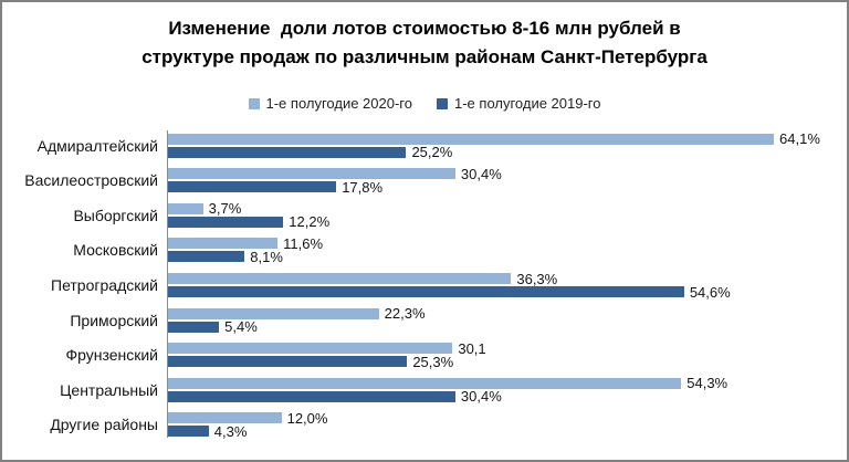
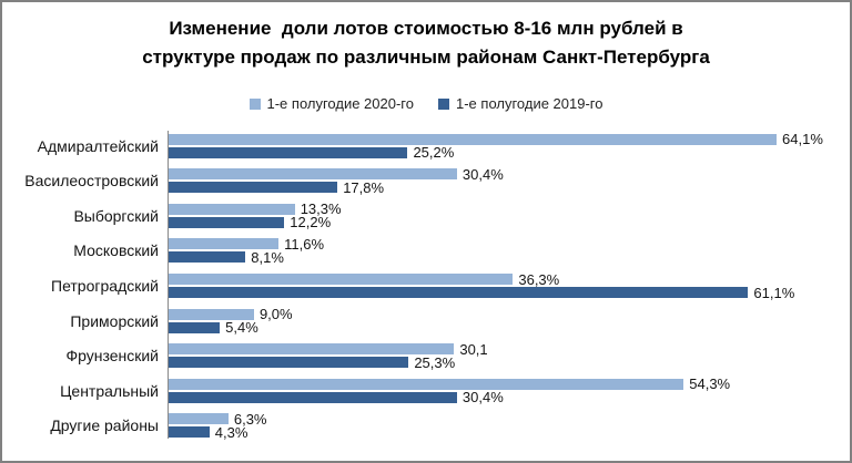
1-е полугодие 2020-го/Выборгский: 3,7% -> 13,3%
1-е полугодие 2019-го/Петроградский: 54,6% -> 61,1%
1-е полугодие 2020-го/Приморский: 22,3% -> 9,0%
1-е полугодие 2020-го/Другие районы: 12,0% -> 6,3%
